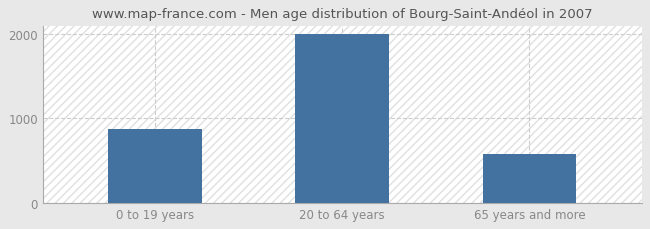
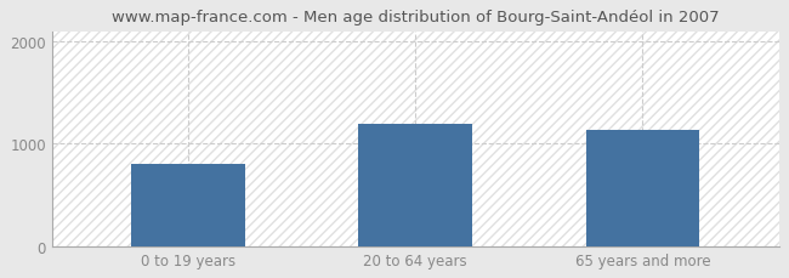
0 to 19 years: 880 -> 800
20 to 64 years: 2000 -> 1200
65 years and more: 580 -> 1140
